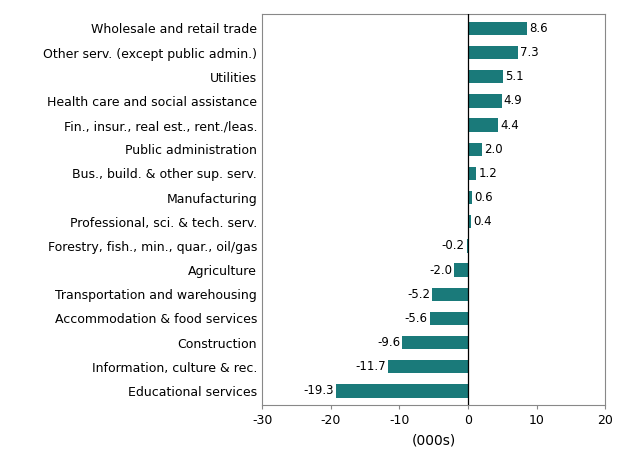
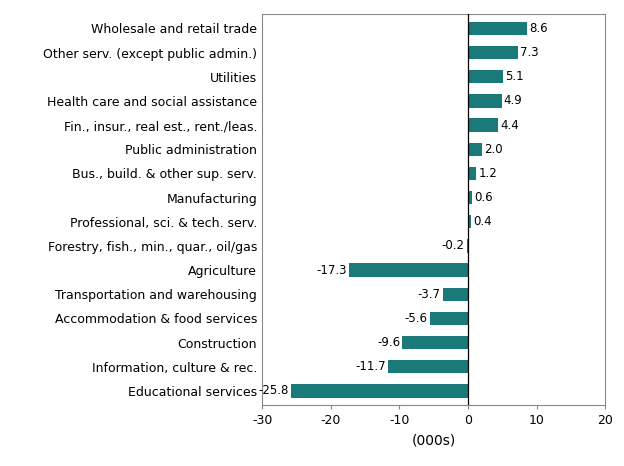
Agriculture: -2.0 -> -17.3
Transportation and warehousing: -5.2 -> -3.7
Educational services: -19.3 -> -25.8
